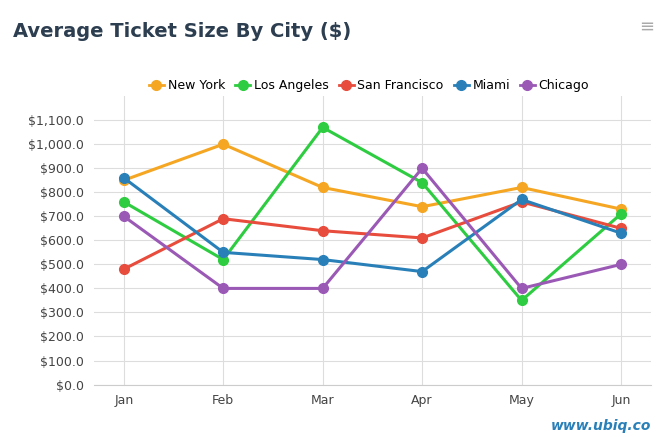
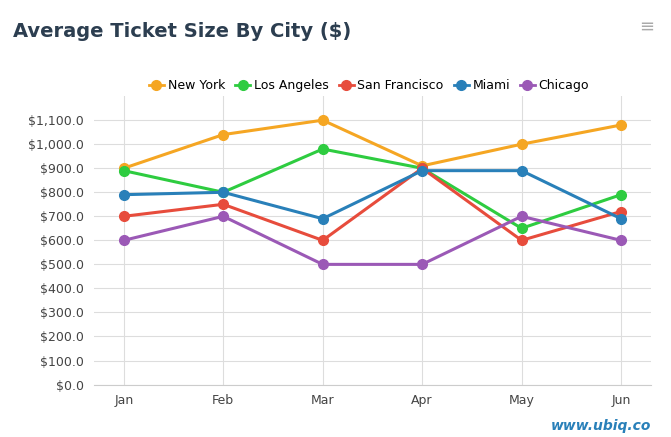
New York/Jan: $850 -> $900
Los Angeles/Jan: $760 -> $890
San Francisco/Jan: $480 -> $700
Miami/Jan: $860 -> $790
Chicago/Jan: $700 -> $600
New York/Feb: $1,000 -> $1,040
Los Angeles/Feb: $520 -> $800
San Francisco/Feb: $690 -> $750
Miami/Feb: $550 -> $800
Chicago/Feb: $400 -> $700
New York/Mar: $820 -> $1,100
Los Angeles/Mar: $1,070 -> $980
San Francisco/Mar: $640 -> $600
Miami/Mar: $520 -> $690
Chicago/Mar: $400 -> $500
New York/Apr: $740 -> $910
Los Angeles/Apr: $840 -> $900
San Francisco/Apr: $610 -> $900
Miami/Apr: $470 -> $890
Chicago/Apr: $900 -> $500
New York/May: $820 -> $1,000
Los Angeles/May: $350 -> $650
San Francisco/May: $760 -> $600
Miami/May: $770 -> $890
Chicago/May: $400 -> $700
New York/Jun: $730 -> $1,080
Los Angeles/Jun: $710 -> $790
San Francisco/Jun: $650 -> $720
Miami/Jun: $630 -> $690
Chicago/Jun: $500 -> $600
